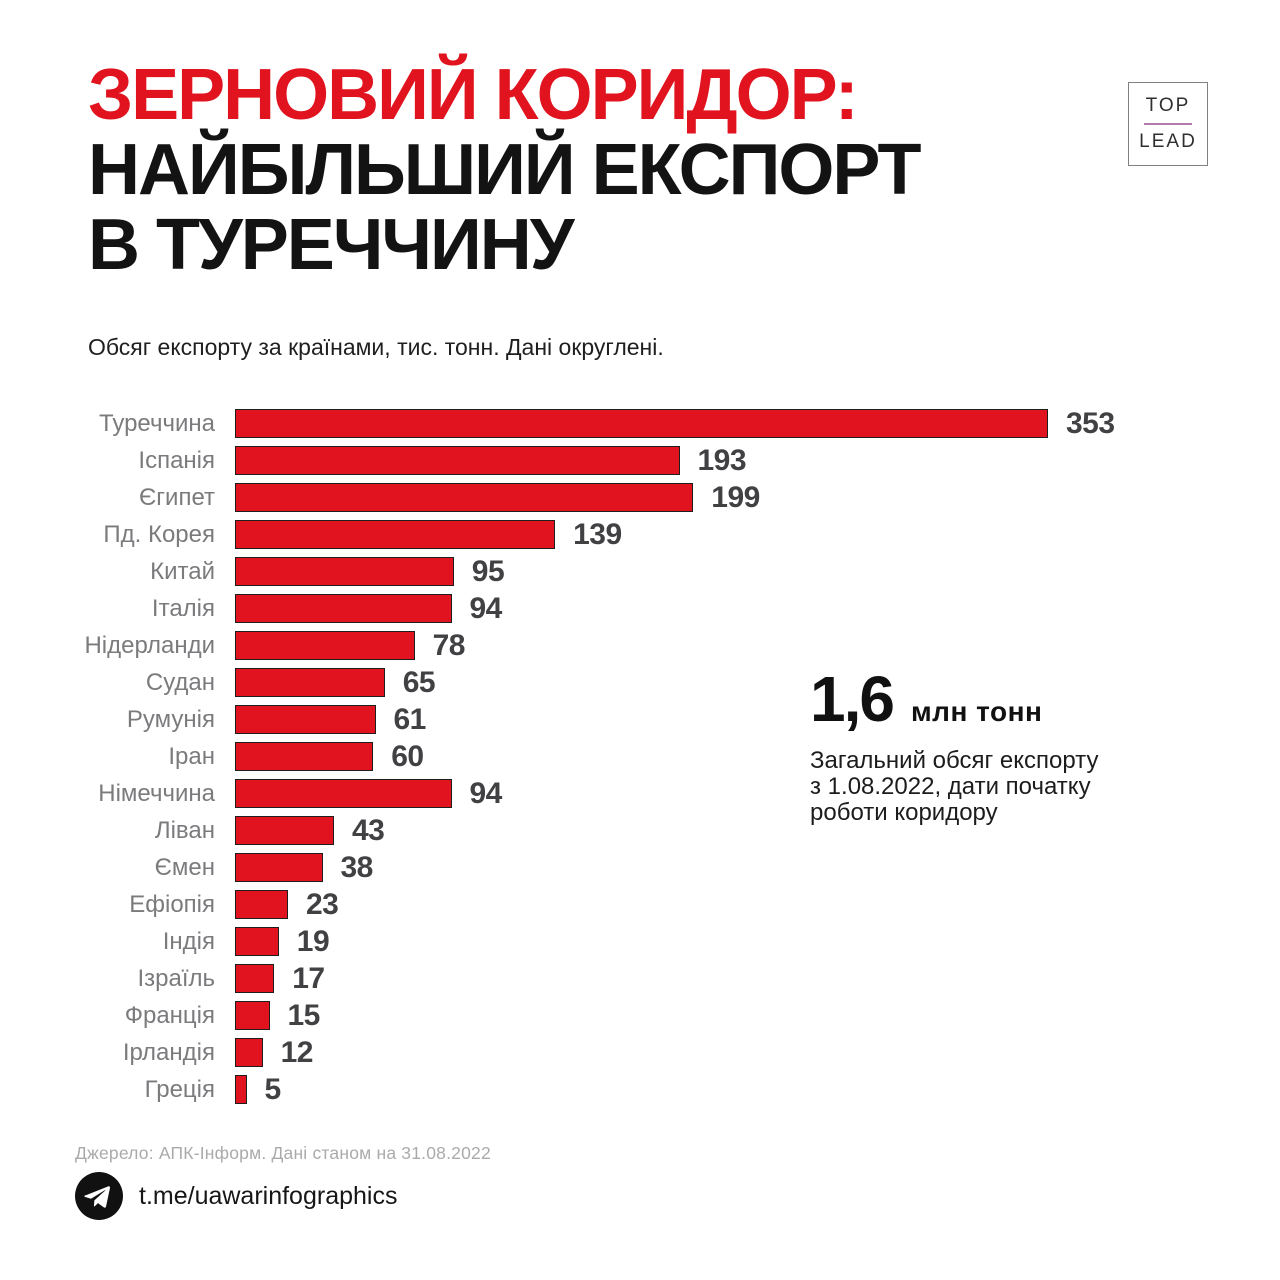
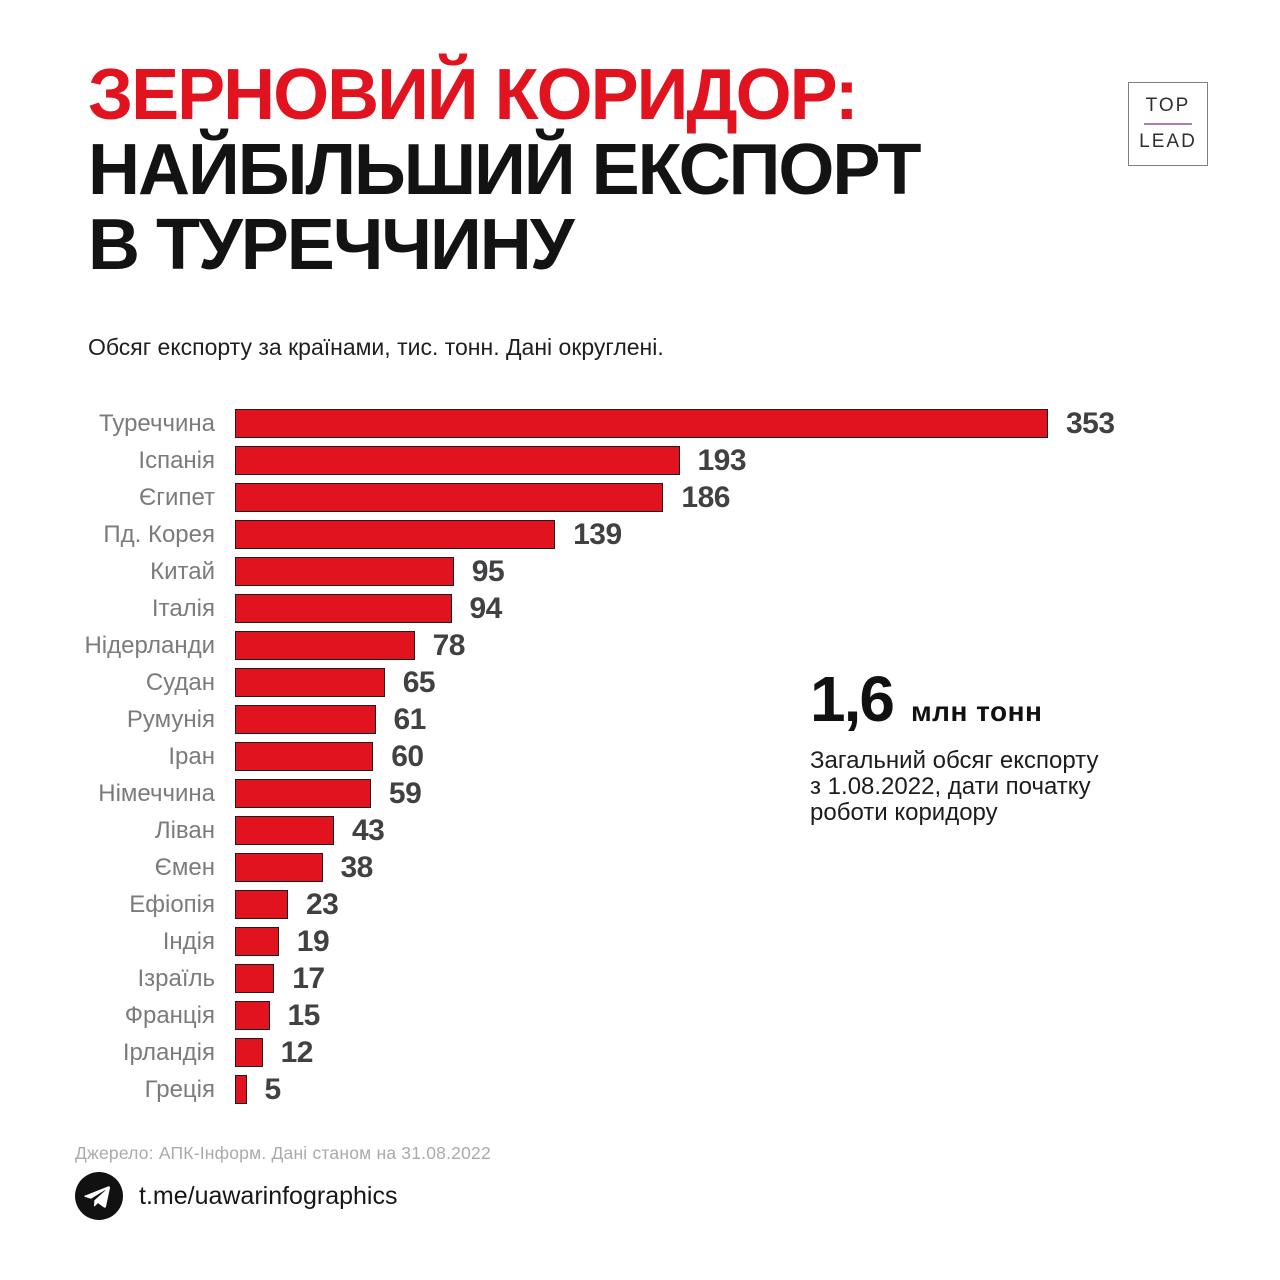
Єгипет: 199 -> 186
Німеччина: 94 -> 59
